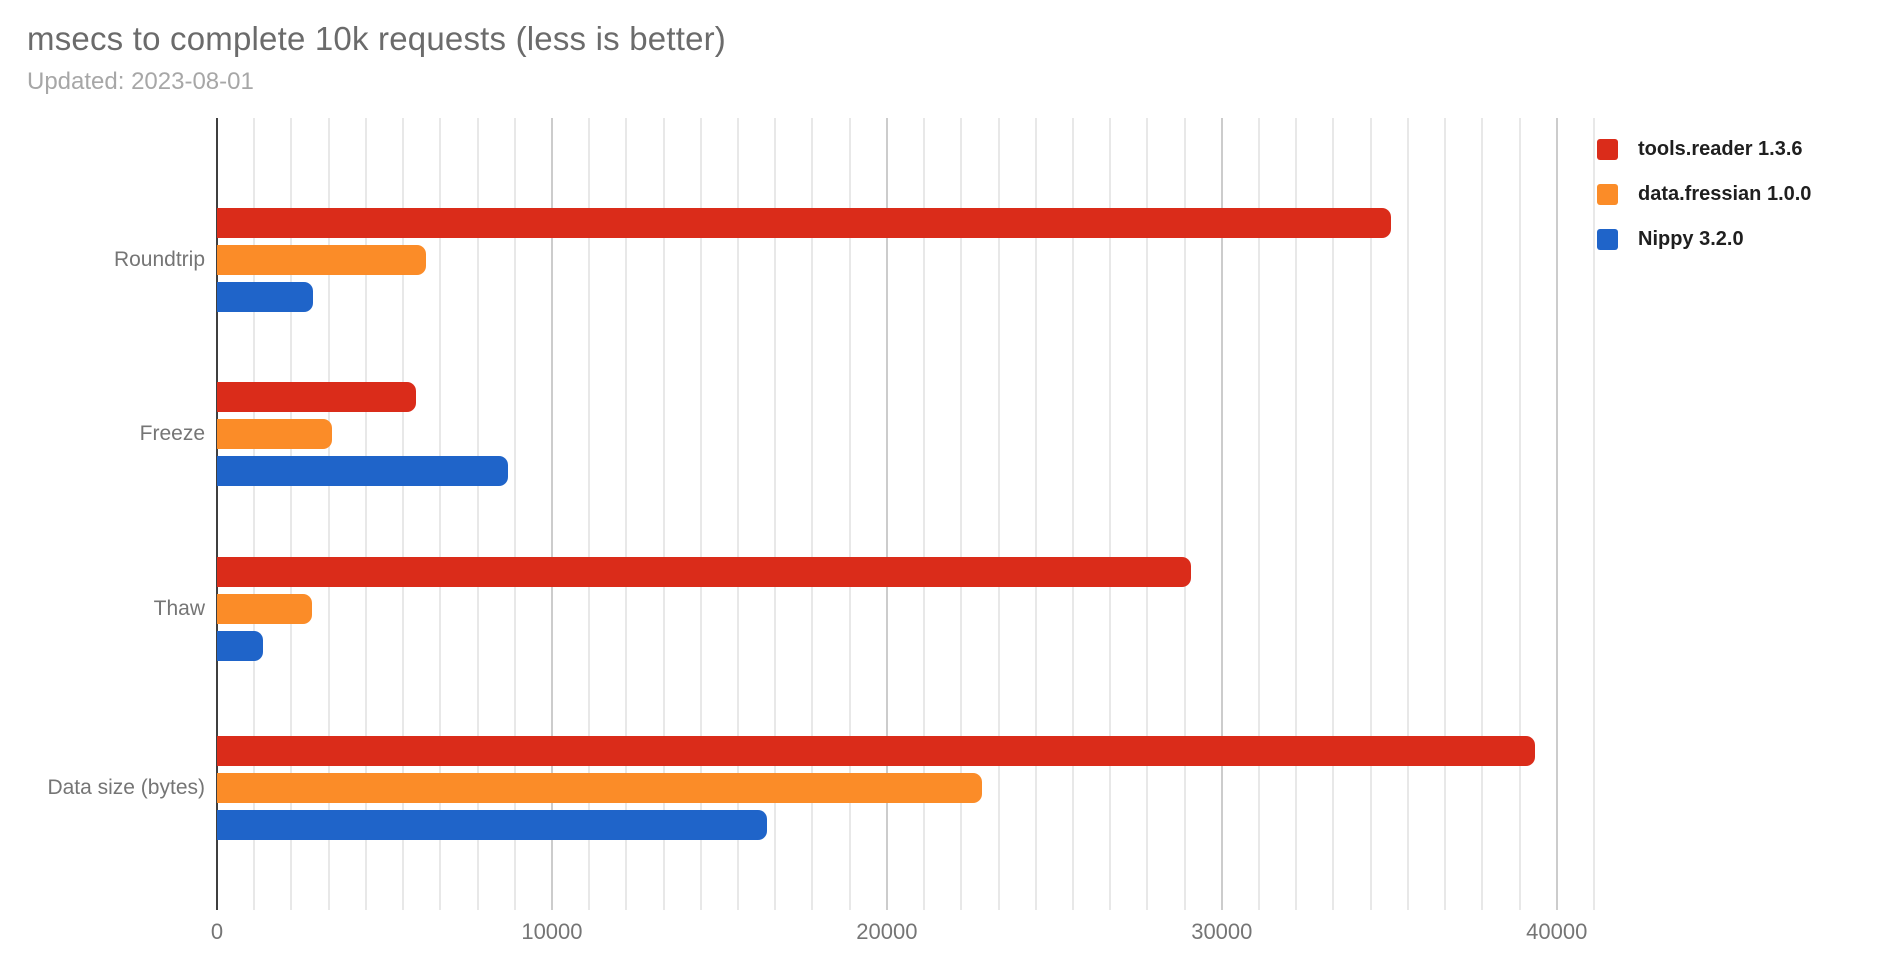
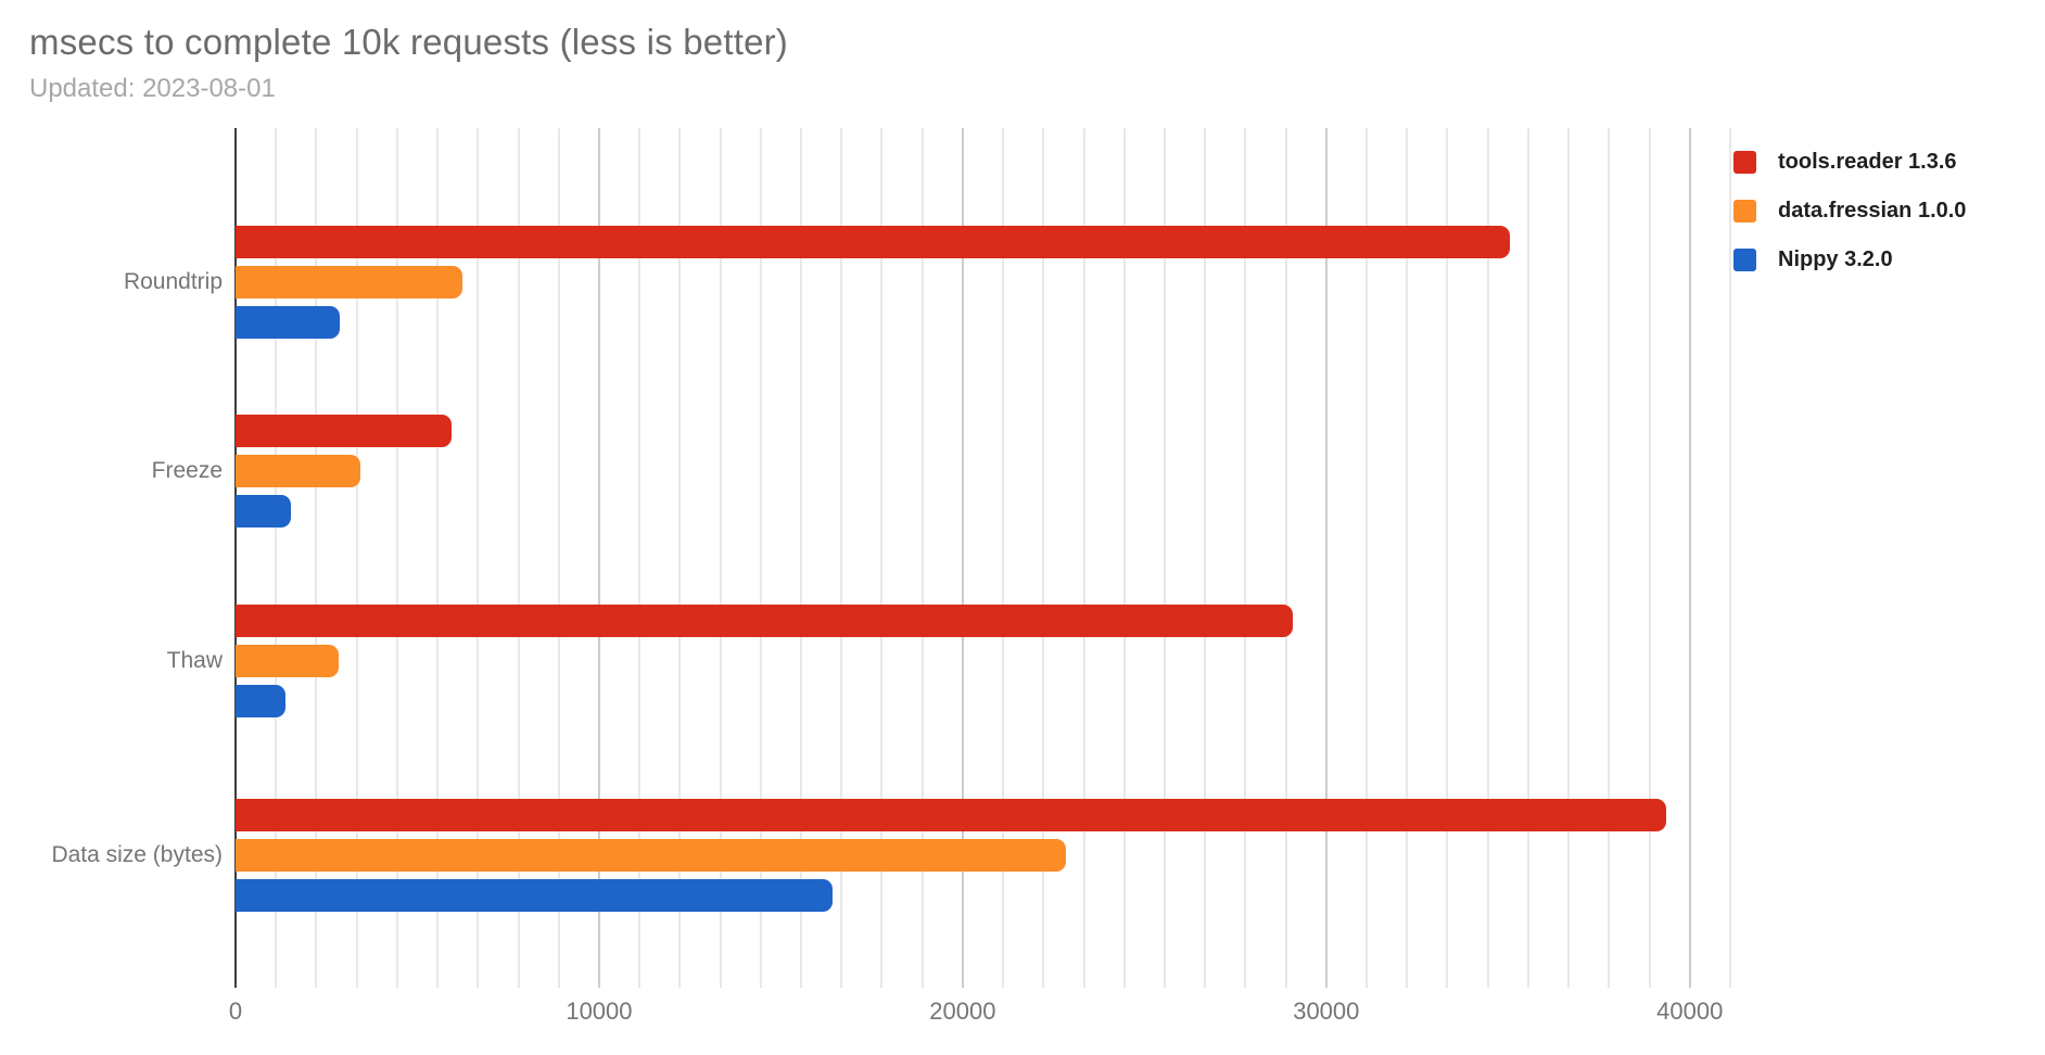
Nippy 3.2.0/Freeze: 8700 -> 1500
